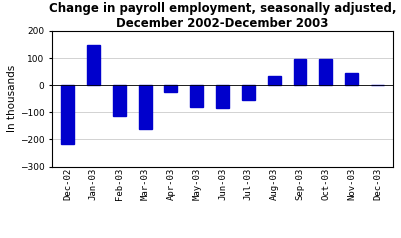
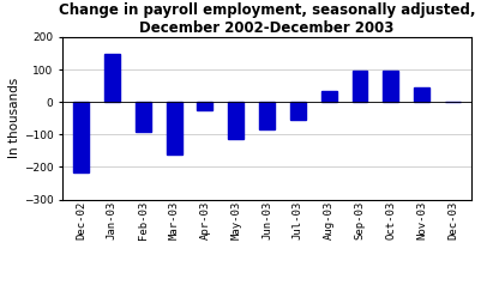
Feb-03: -115 -> -90
May-03: -80 -> -115
